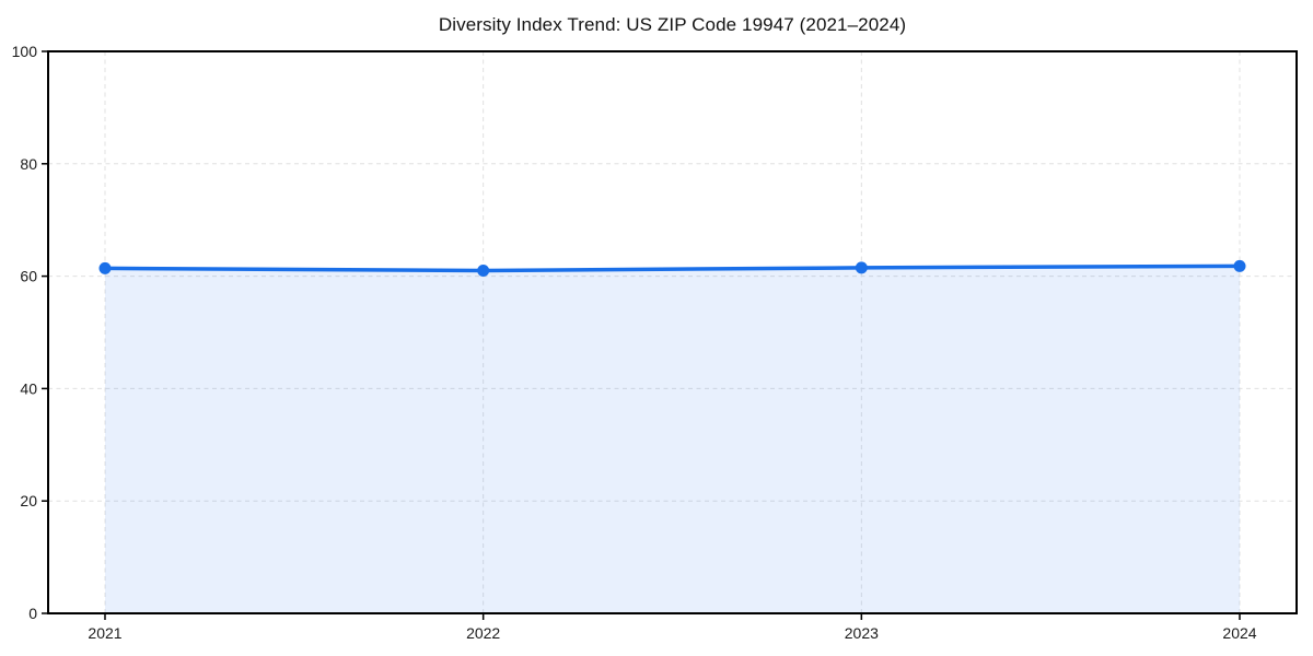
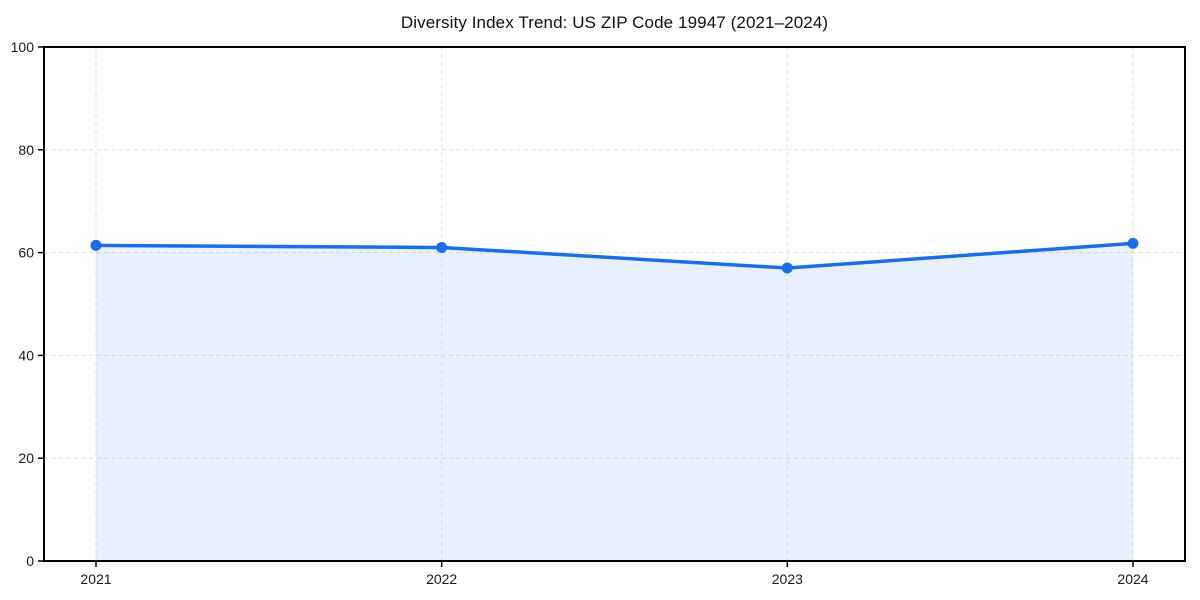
2023: 62 -> 57
